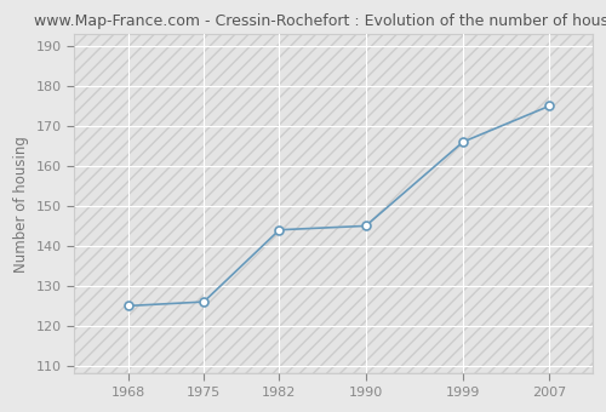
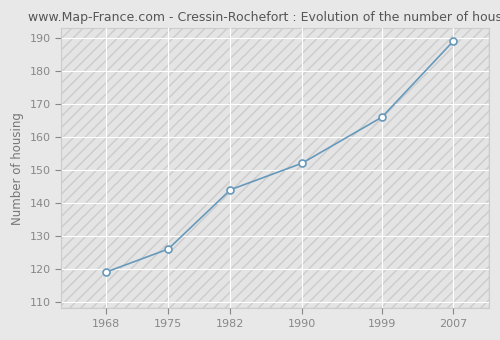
1968: 125 -> 119
1990: 145 -> 152
2007: 175 -> 189
